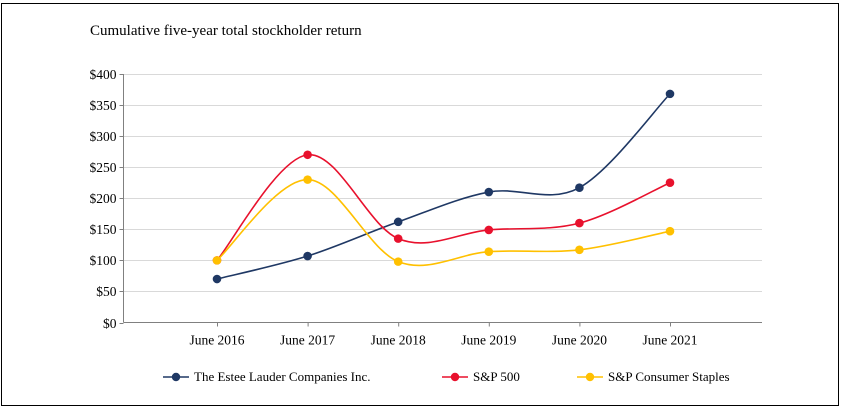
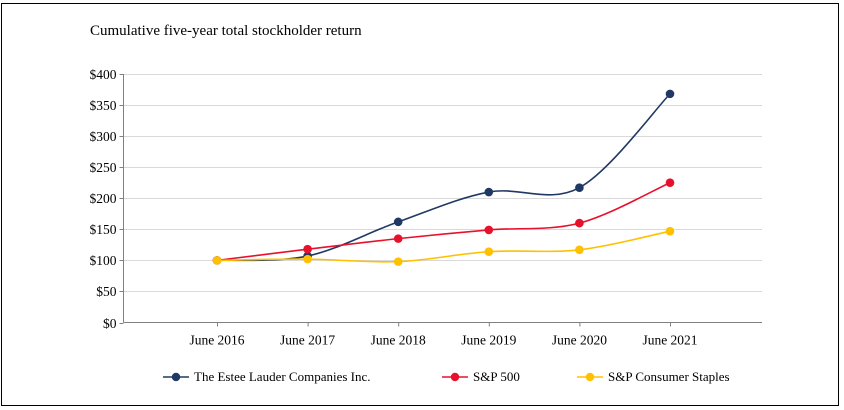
The Estee Lauder Companies Inc./June 2016: $70 -> $100
S&P 500/June 2017: $270 -> $120
S&P Consumer Staples/June 2017: $230 -> $100
